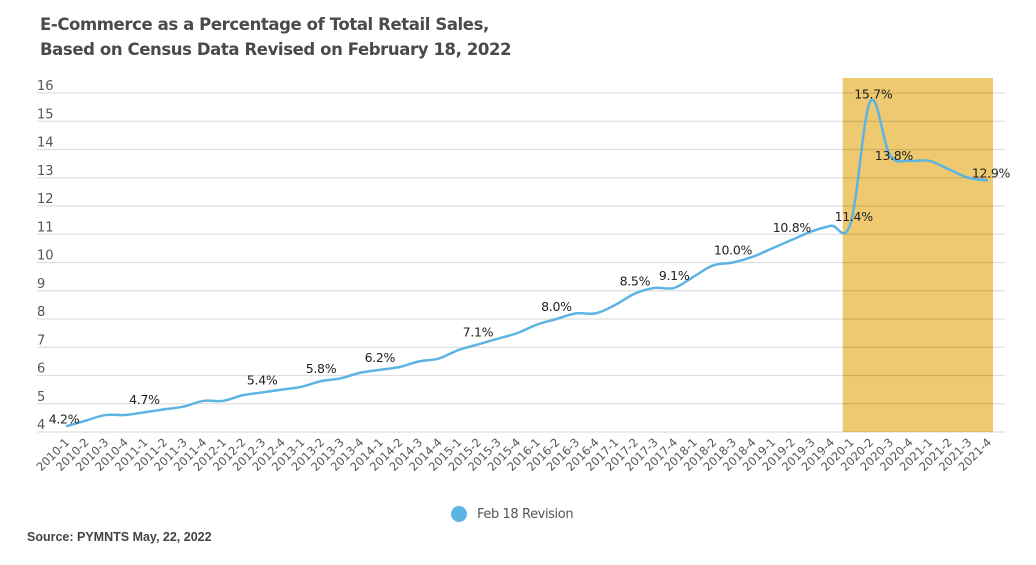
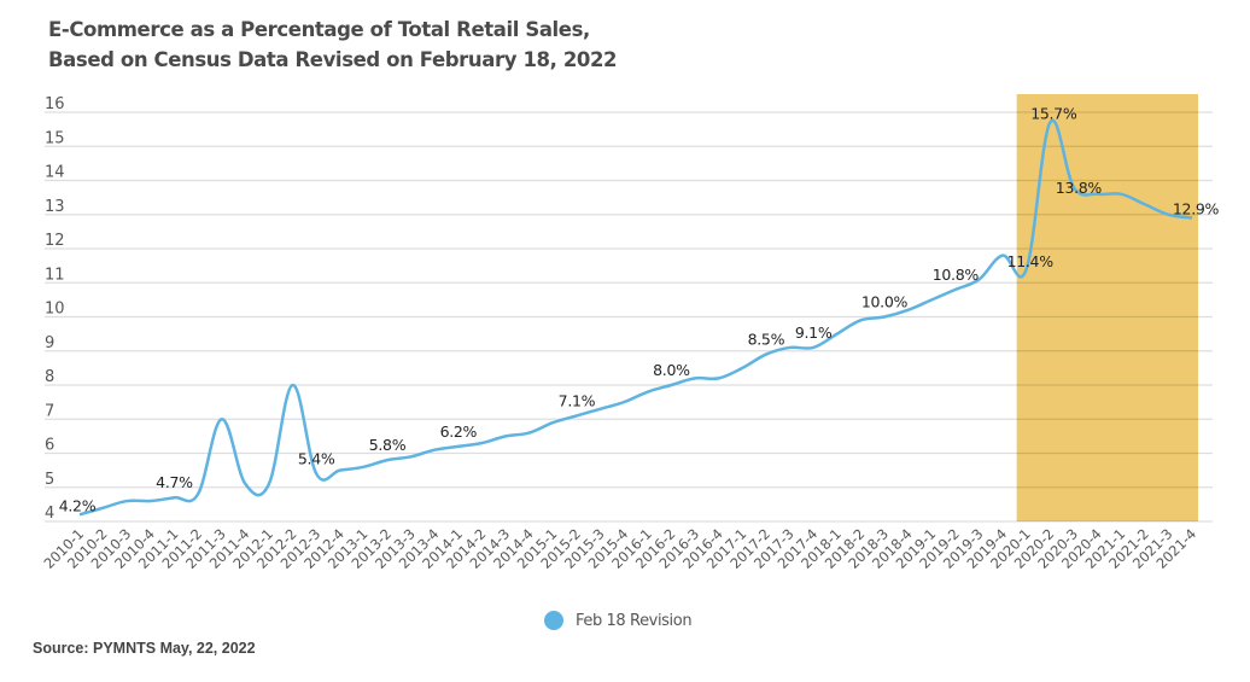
2011-3: 4.9 -> 7.0
2012-2: 5.3 -> 8.0
2019-4: 11.3 -> 11.8
